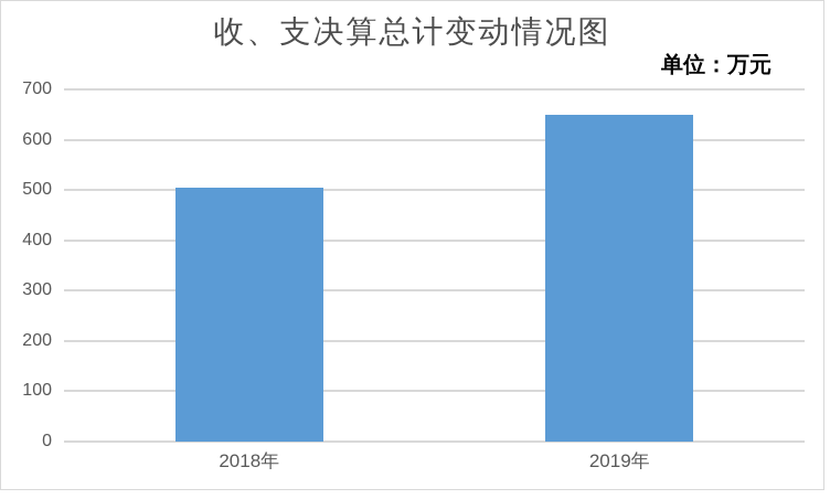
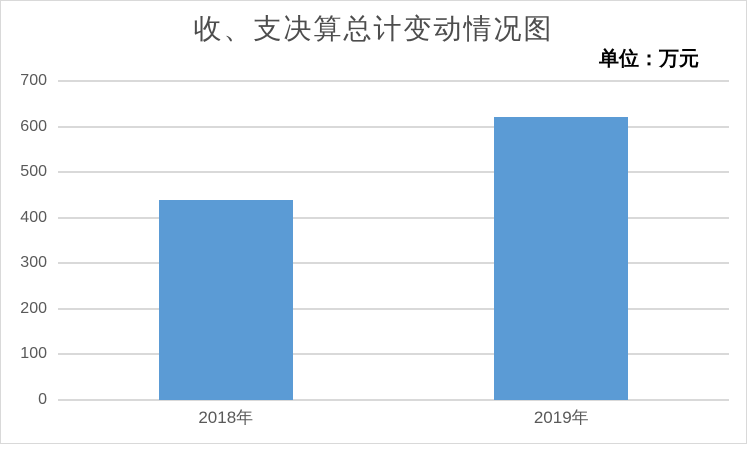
2018年: 500 -> 440
2019年: 650 -> 620
